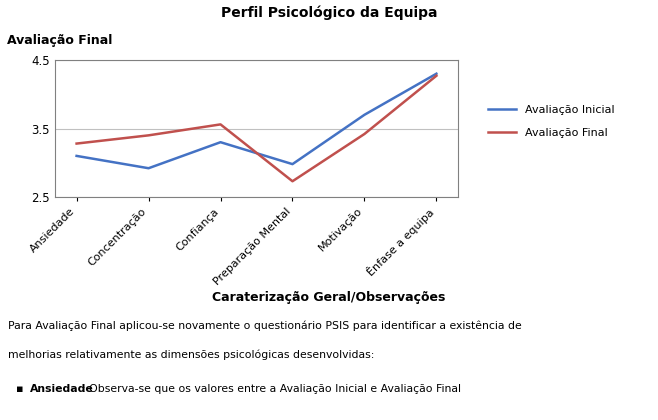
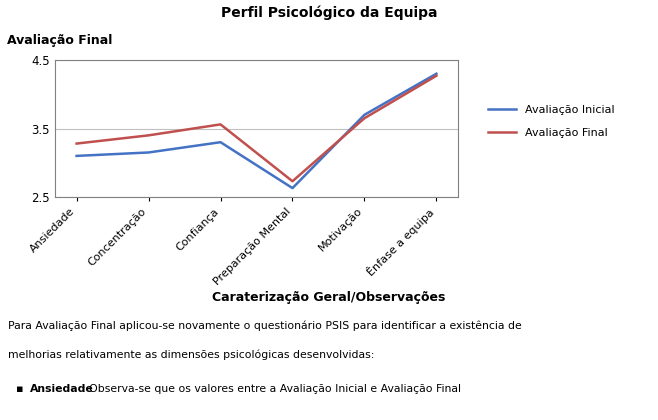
Avaliação Inicial/Concentração: 2.92 -> 3.15
Avaliação Inicial/Preparação Mental: 2.98 -> 2.63
Avaliação Final/Motivação: 3.42 -> 3.65
